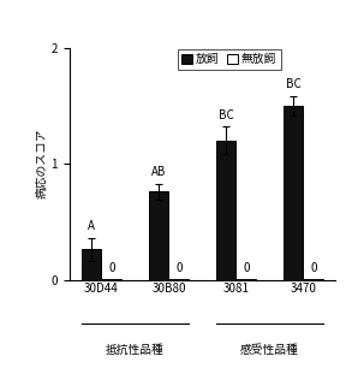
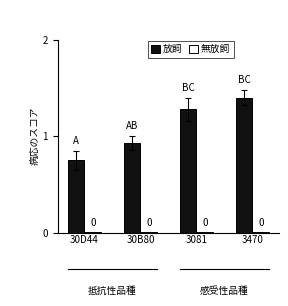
放飼/30D44: 0.26 -> 0.75
放飼/30B80: 0.76 -> 0.93
放飼/3081: 1.20 -> 1.28
放飼/3470: 1.50 -> 1.40
